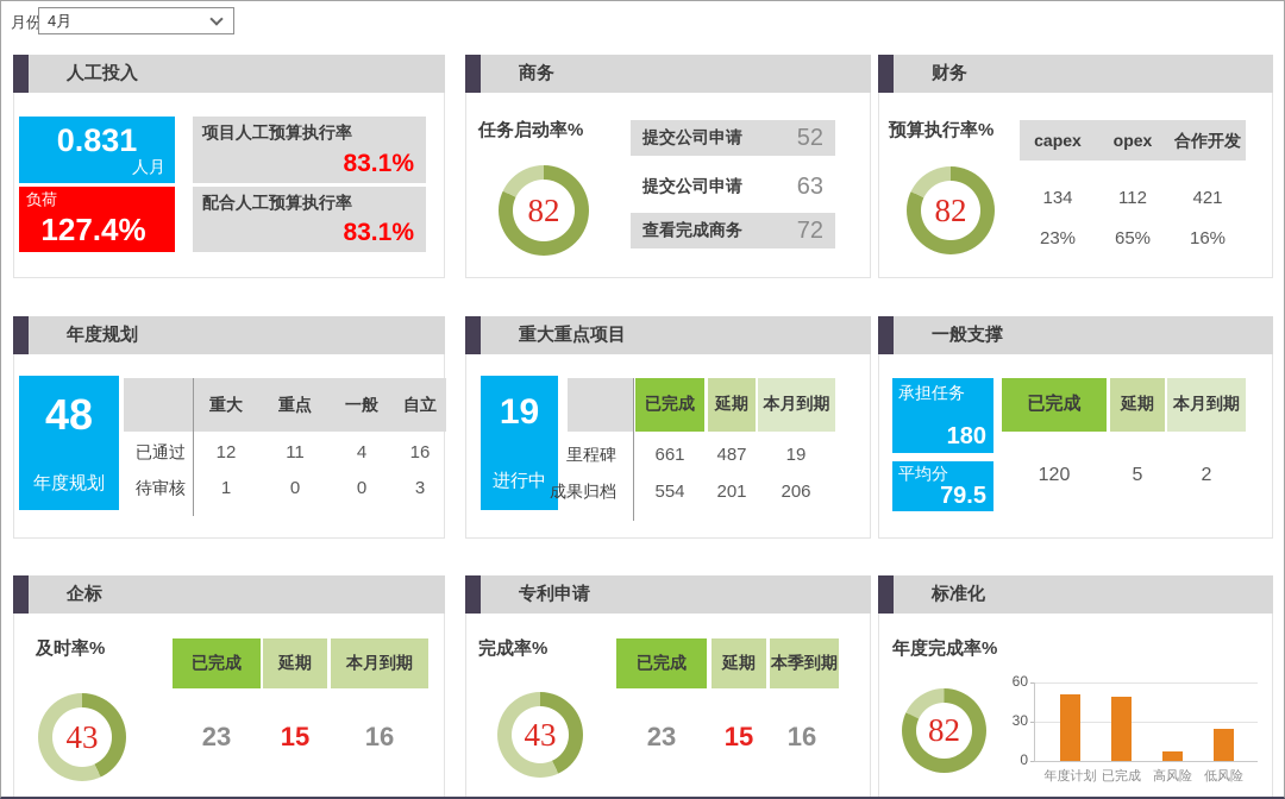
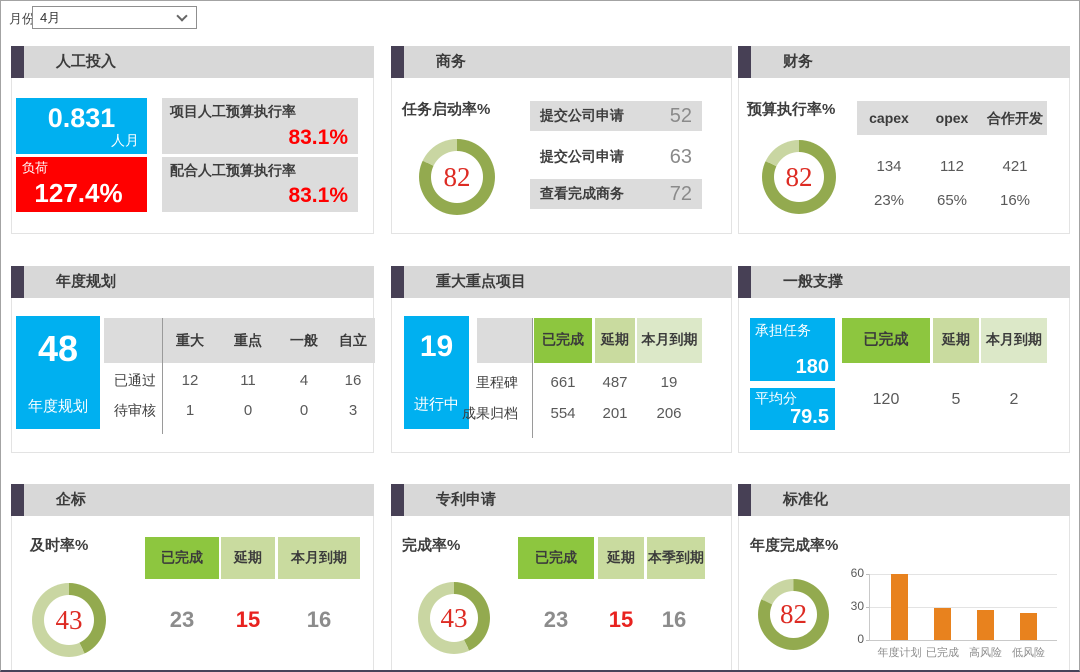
年度计划: 51 -> 60
已完成: 49 -> 29
高风险: 7 -> 27
